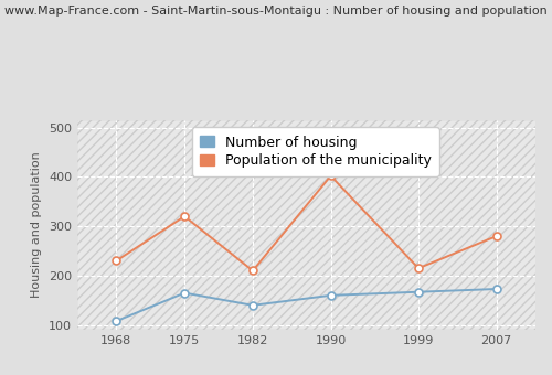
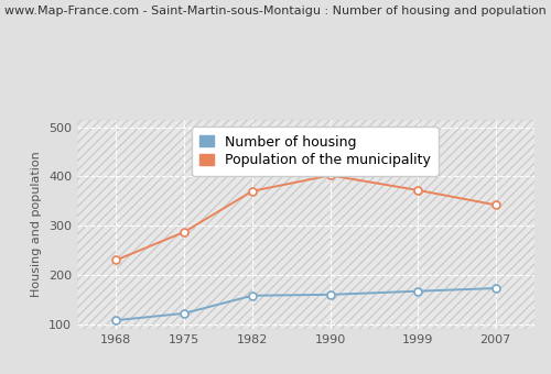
Number of housing/1975: 165 -> 122
Population of the municipality/1975: 320 -> 287
Number of housing/1982: 140 -> 158
Population of the municipality/1982: 210 -> 370
Population of the municipality/1999: 215 -> 372
Population of the municipality/2007: 280 -> 342
